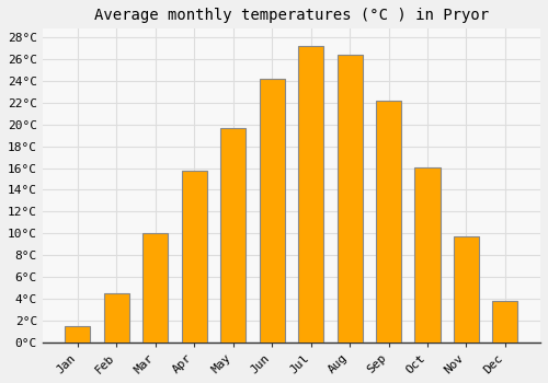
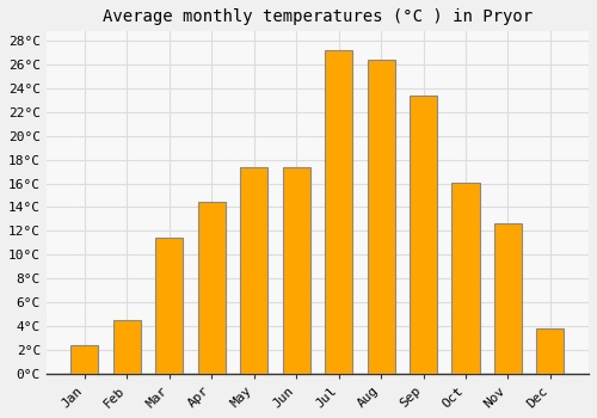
Jan: 1.5°C -> 2.4°C
Mar: 10.0°C -> 11.4°C
Apr: 15.8°C -> 14.4°C
May: 19.7°C -> 17.4°C
Jun: 24.2°C -> 17.4°C
Sep: 22.2°C -> 23.4°C
Nov: 9.7°C -> 12.6°C
